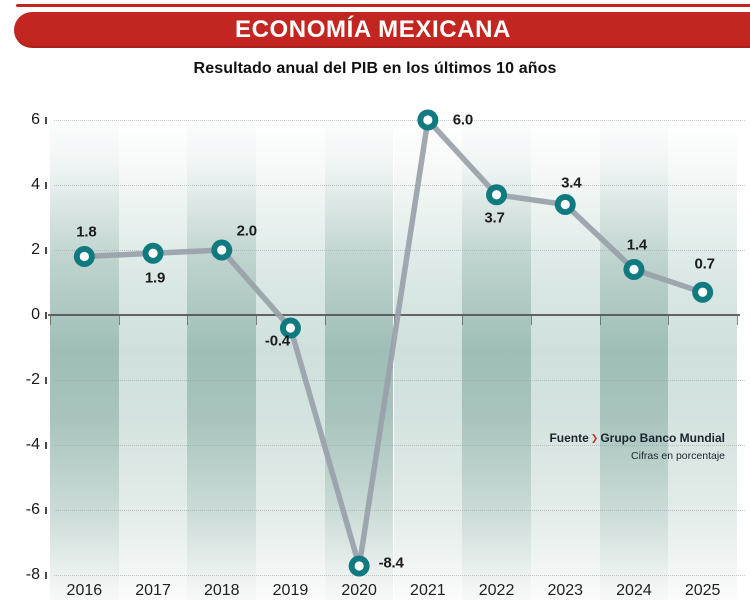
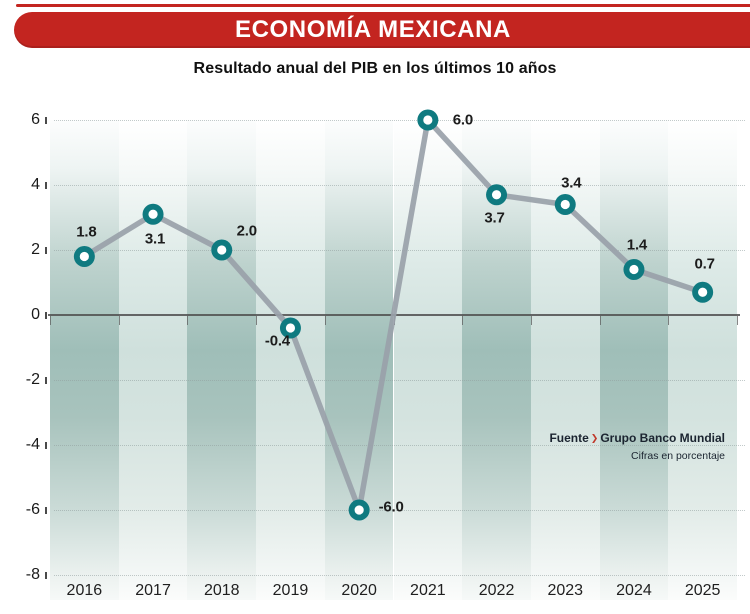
2017: 1.9 -> 3.1
2020: -8.4 -> -6.0
